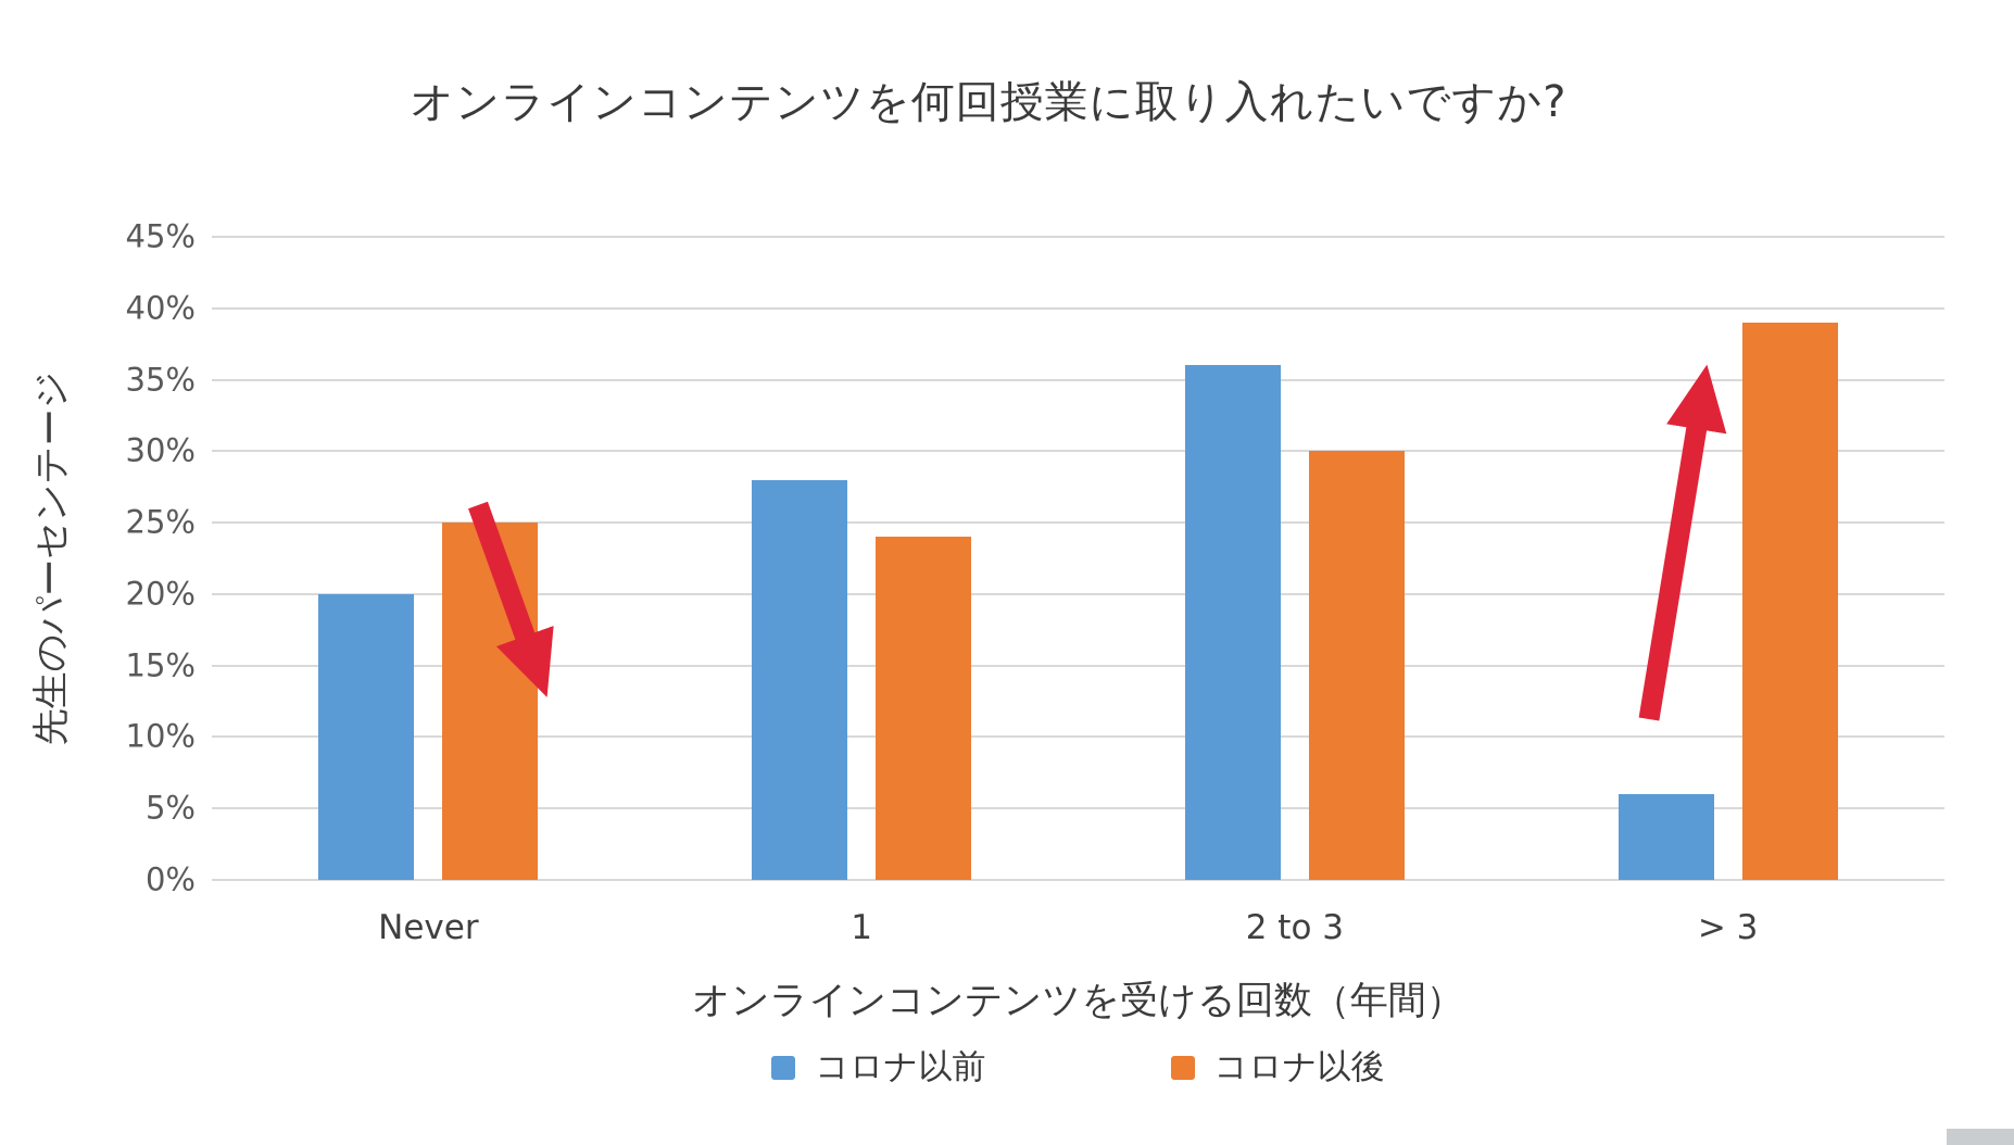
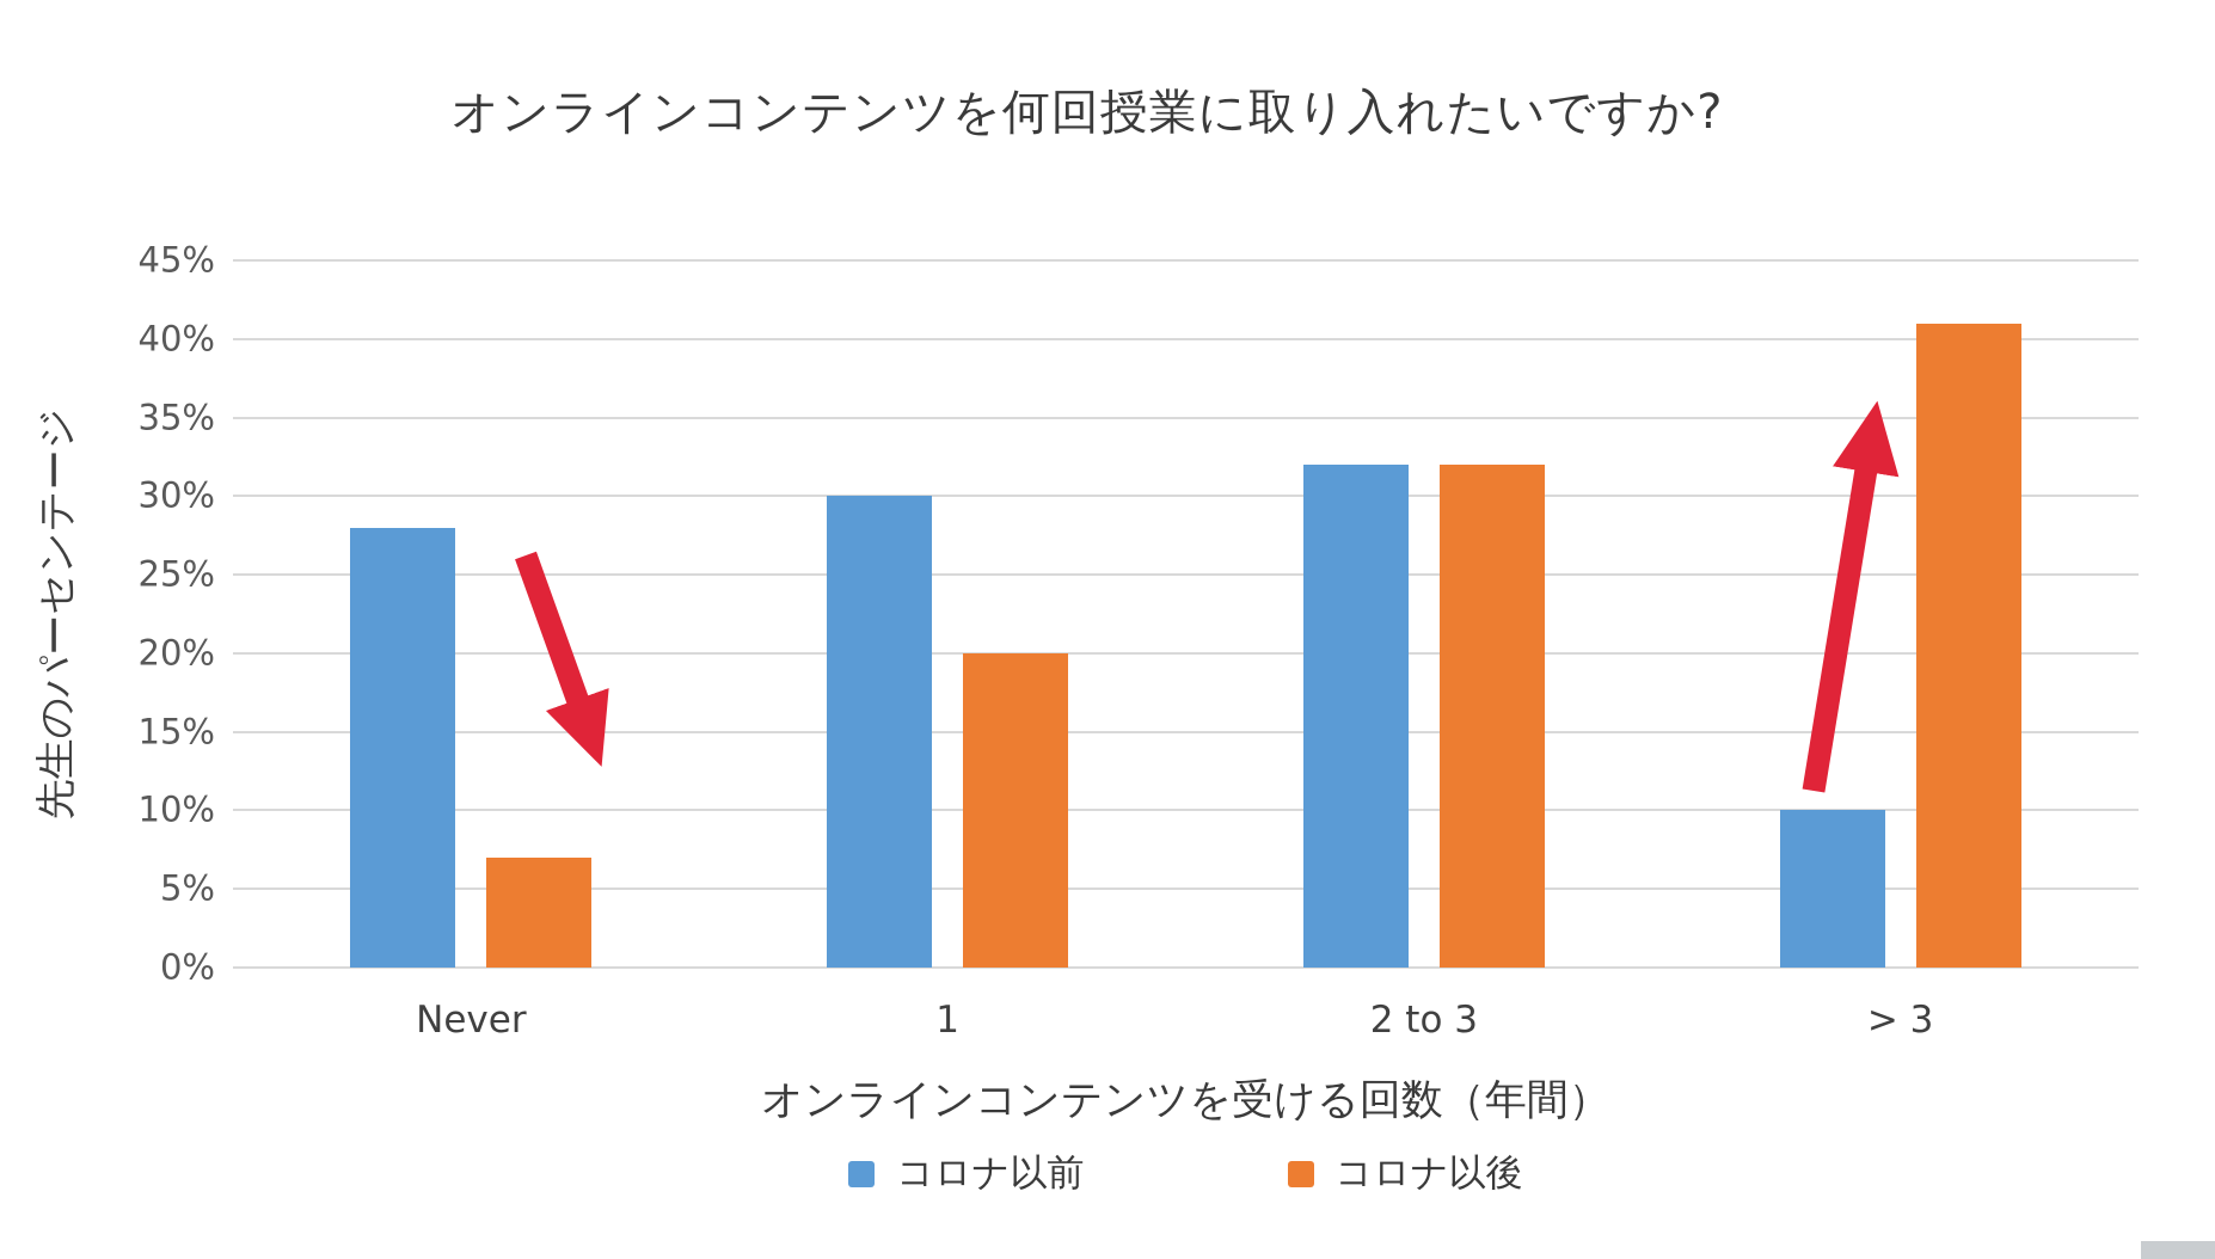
コロナ以前/Never: 20% -> 28%
コロナ以後/Never: 25% -> 7%
コロナ以前/1: 28% -> 30%
コロナ以後/1: 24% -> 20%
コロナ以前/2 to 3: 36% -> 32%
コロナ以後/2 to 3: 30% -> 32%
コロナ以前/> 3: 6% -> 10%
コロナ以後/> 3: 39% -> 41%
